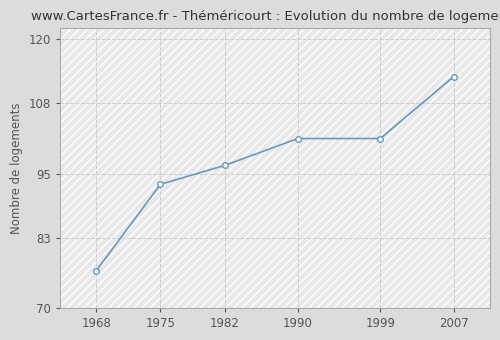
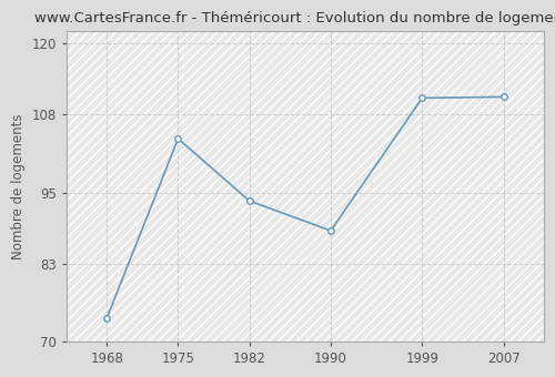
1968: 77.0 -> 74.0
1975: 93.0 -> 104.0
1982: 96.5 -> 93.6
1990: 101.5 -> 88.6
1999: 101.5 -> 110.8
2007: 113.0 -> 111.0
